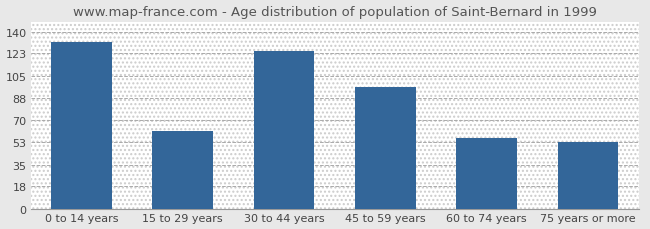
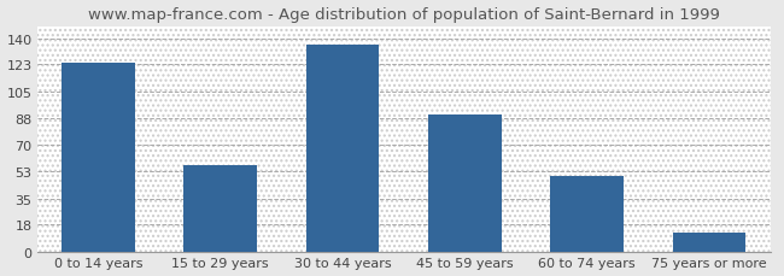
0 to 14 years: 132 -> 124
15 to 29 years: 62 -> 57
30 to 44 years: 125 -> 136
45 to 59 years: 96 -> 90
60 to 74 years: 56 -> 50
75 years or more: 53 -> 13
